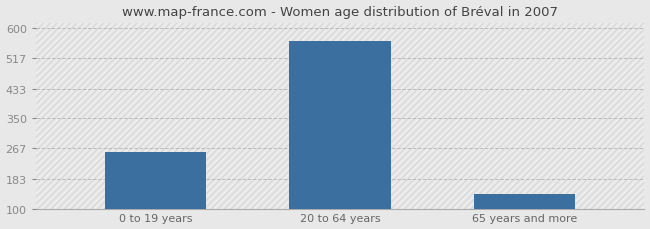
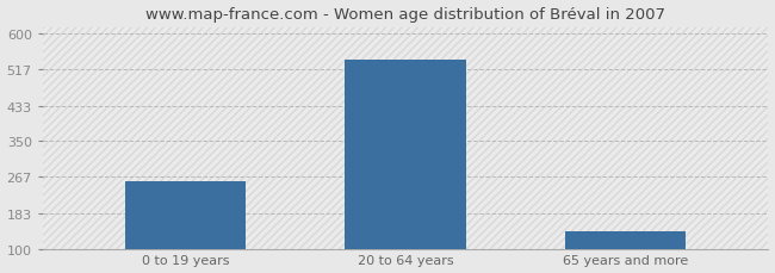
20 to 64 years: 565 -> 541
